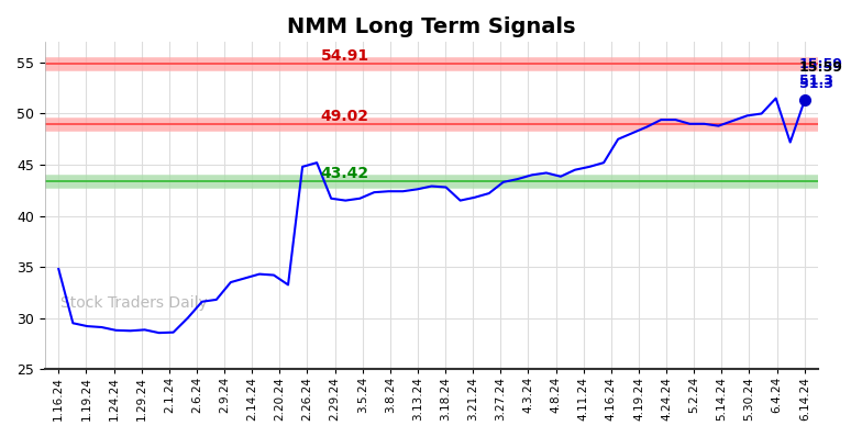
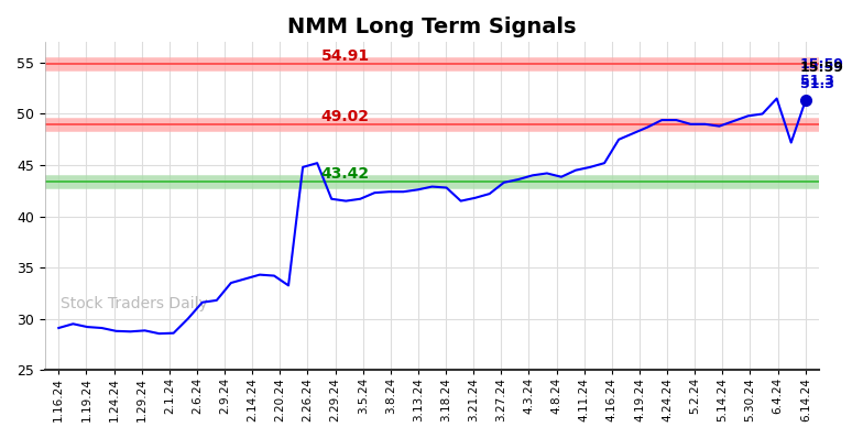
1.16.24: 34.8 -> 29.1
